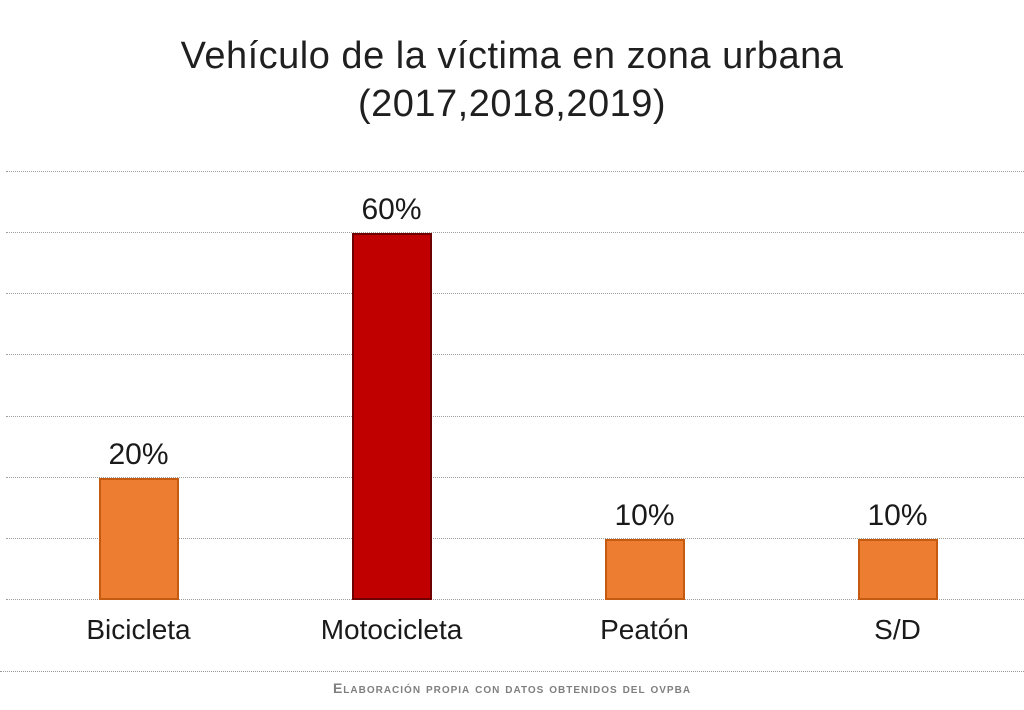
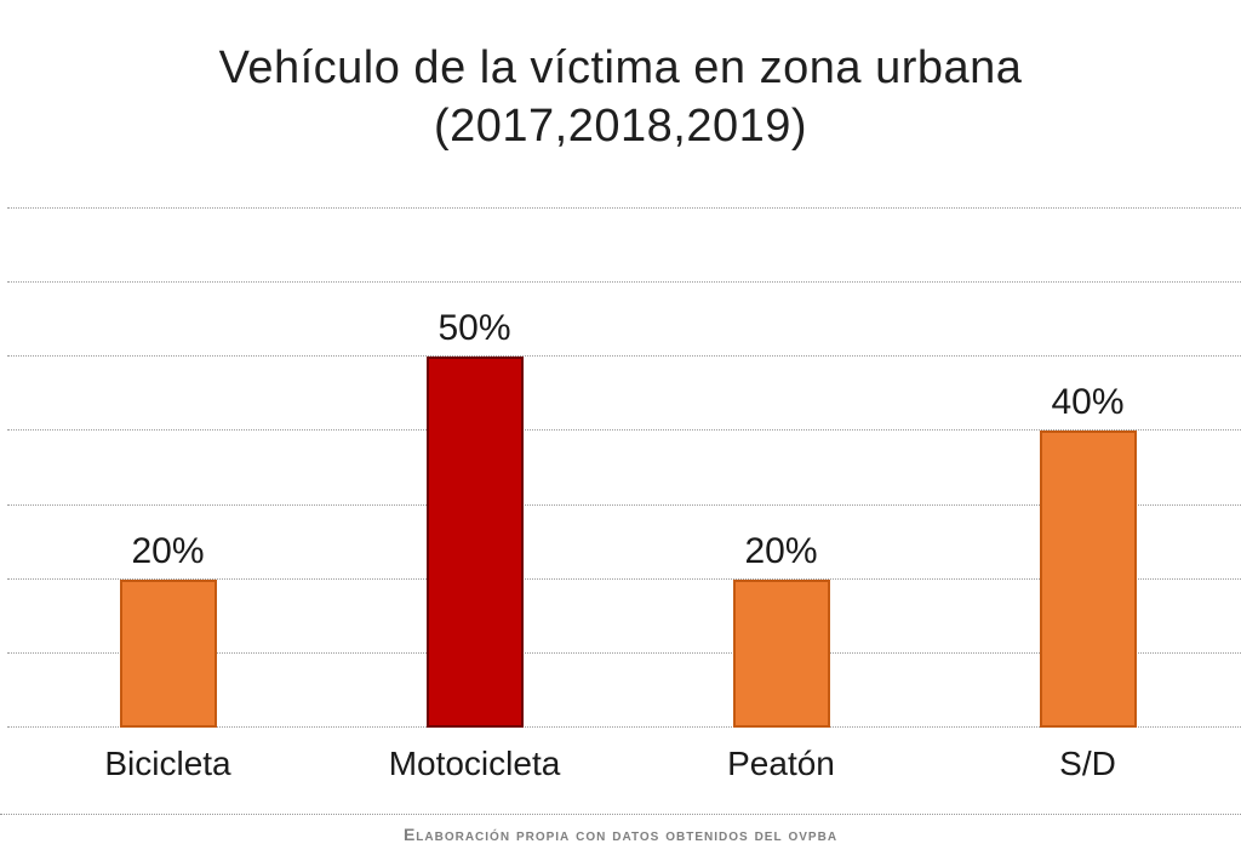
Motocicleta: 60% -> 50%
Peatón: 10% -> 20%
S/D: 10% -> 40%
